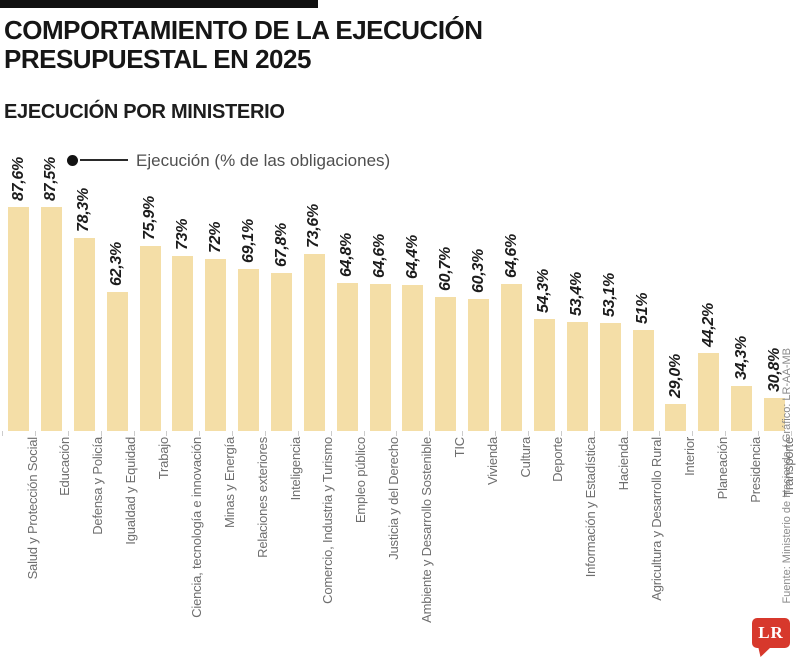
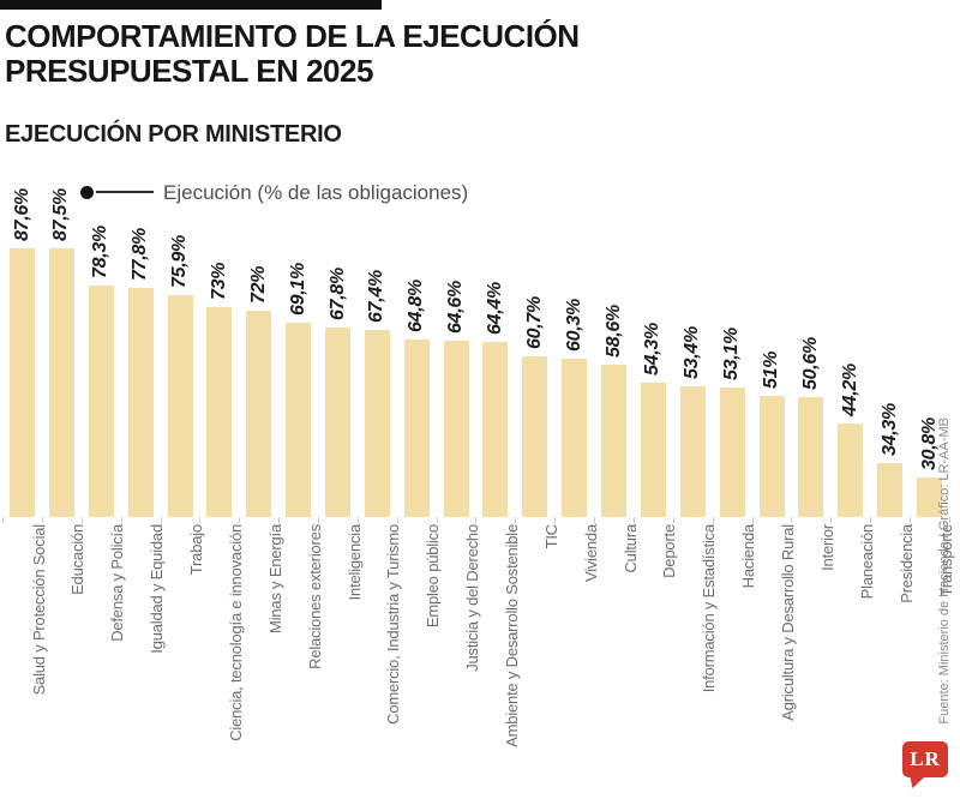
Igualdad y Equidad: 62,3% -> 77,8%
Comercio, Industria y Turismo: 73,6% -> 67,4%
Cultura: 64,6% -> 58,6%
Interior: 29,0% -> 50,6%
